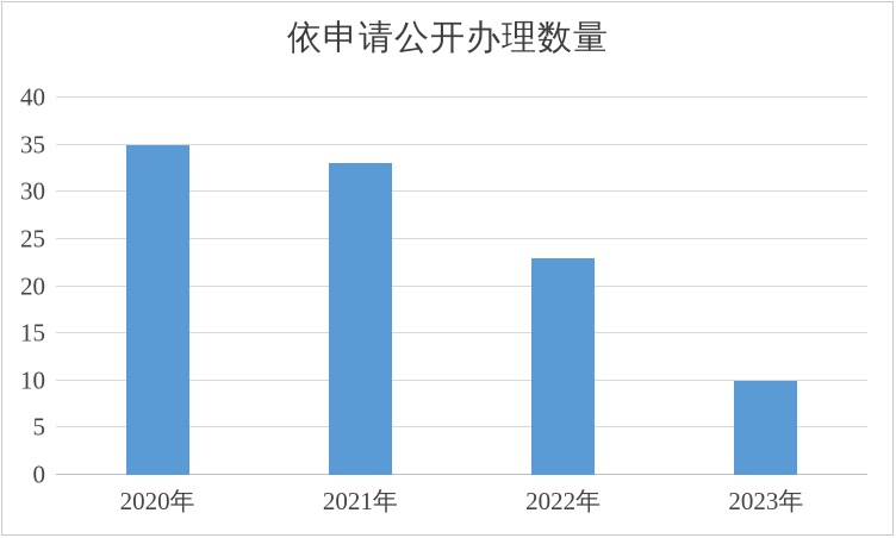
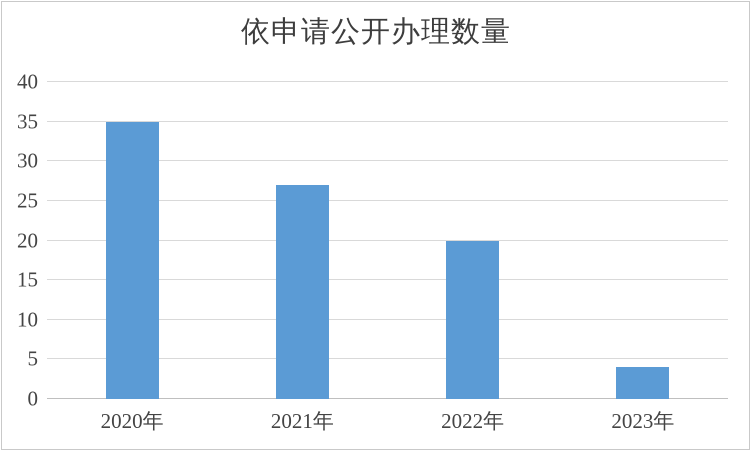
2021年: 33 -> 27
2022年: 23 -> 20
2023年: 10 -> 4
